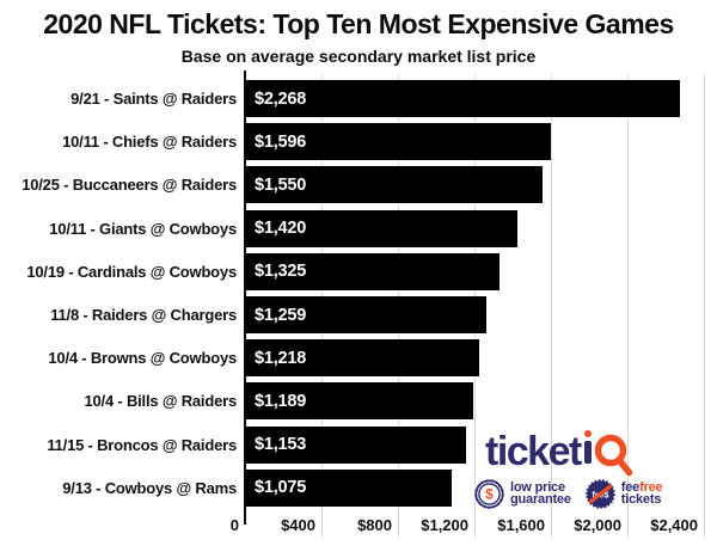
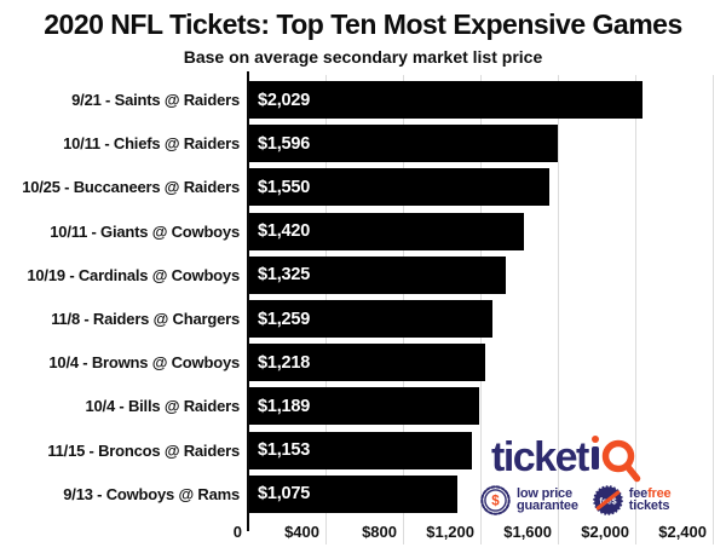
9/21 - Saints @ Raiders: $2,268 -> $2,029
